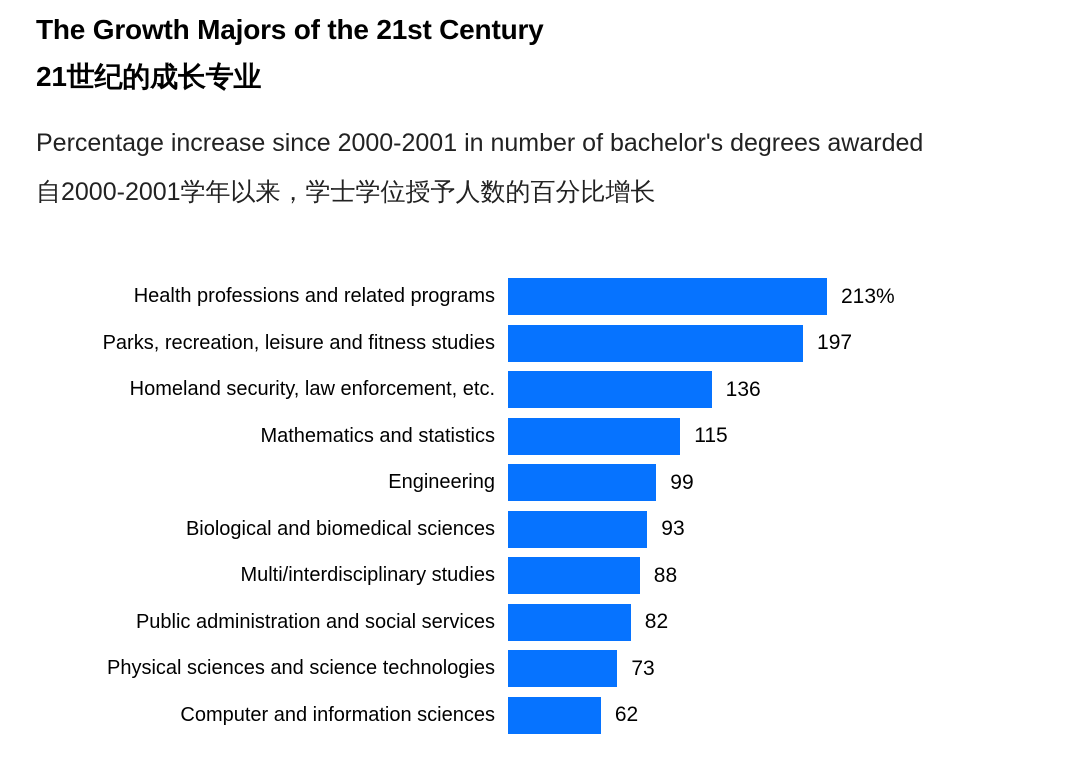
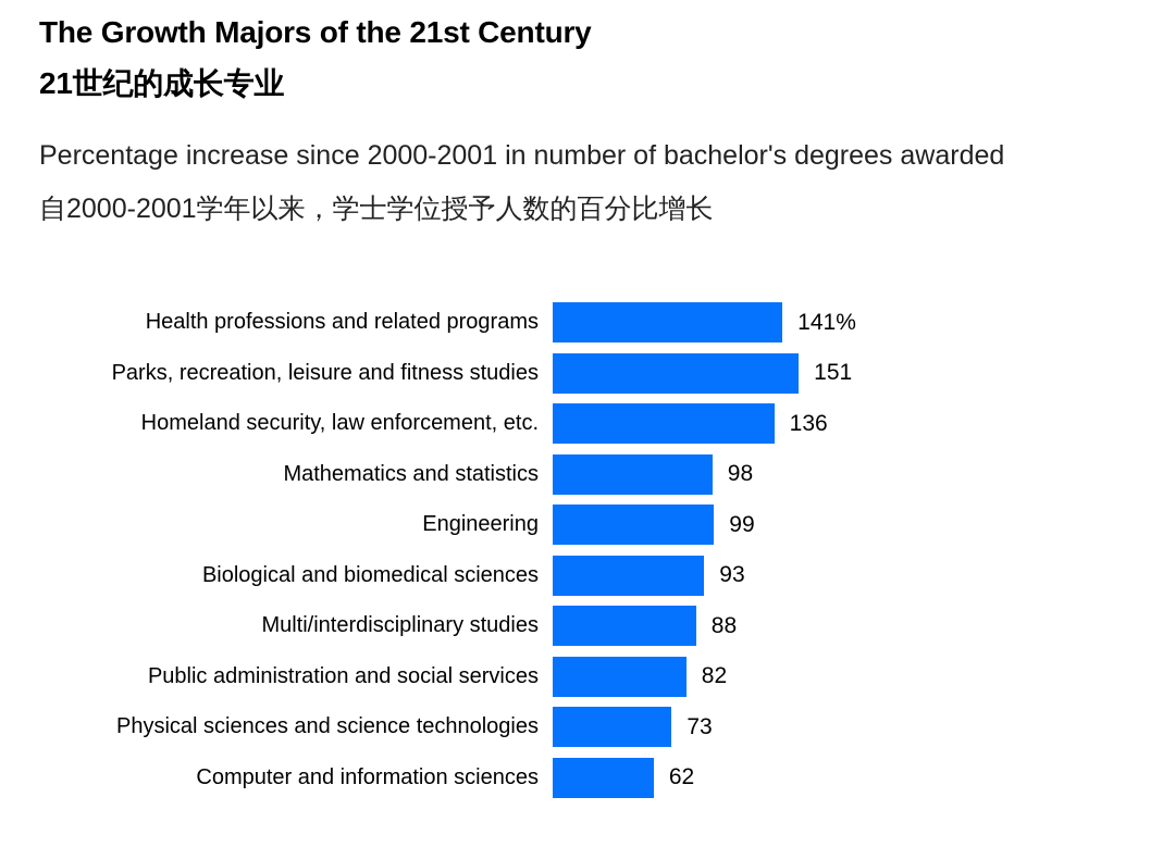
Health professions and related programs: 213% -> 141%
Parks, recreation, leisure and fitness studies: 197 -> 151
Mathematics and statistics: 115 -> 98
